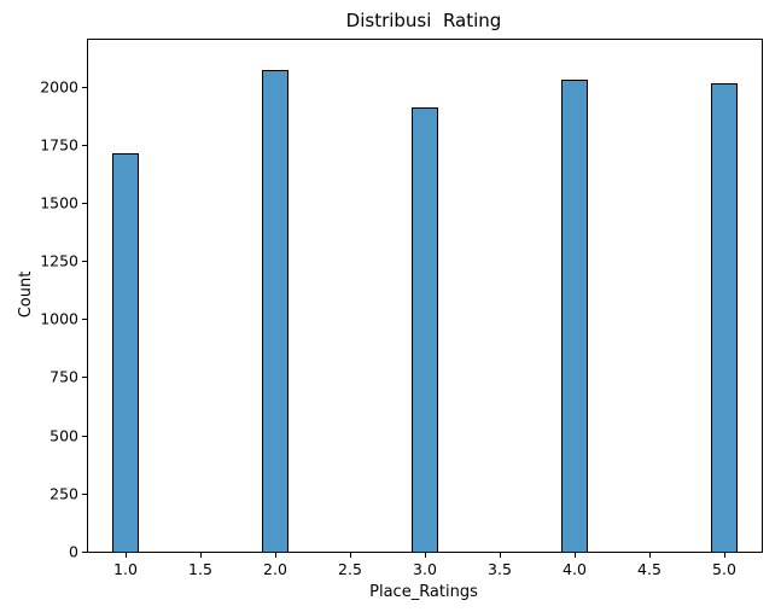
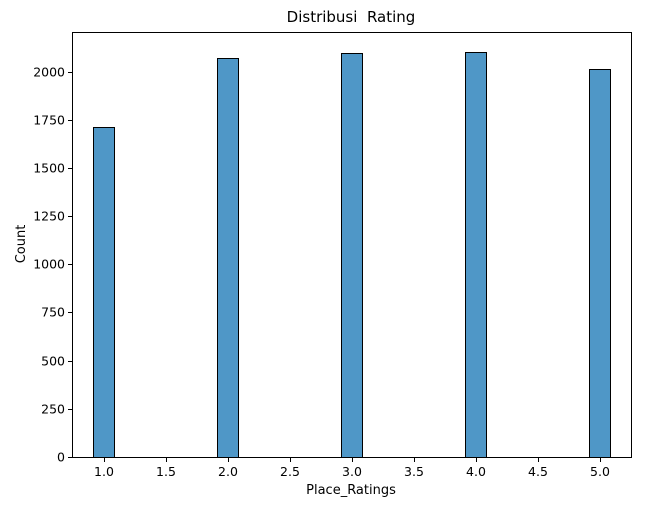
3.0: 1910 -> 2100
4.0: 2030 -> 2100
